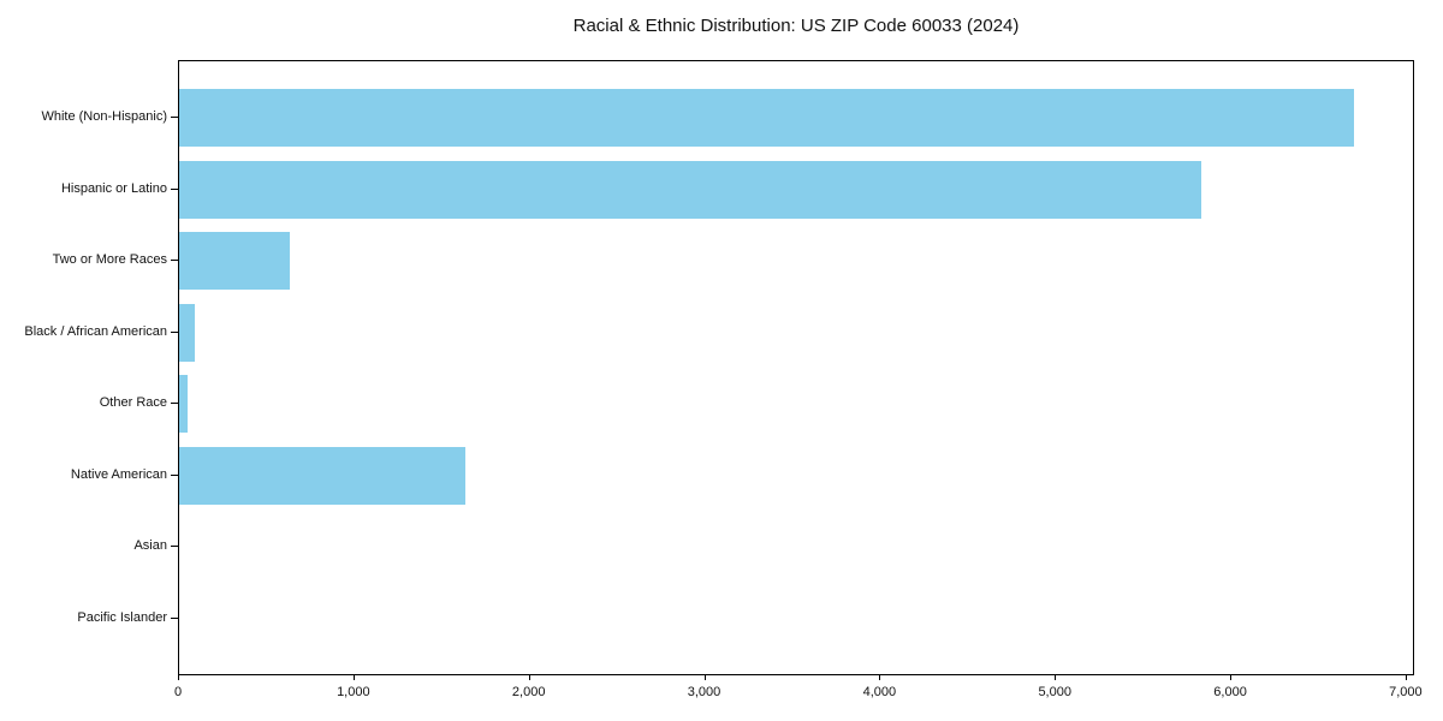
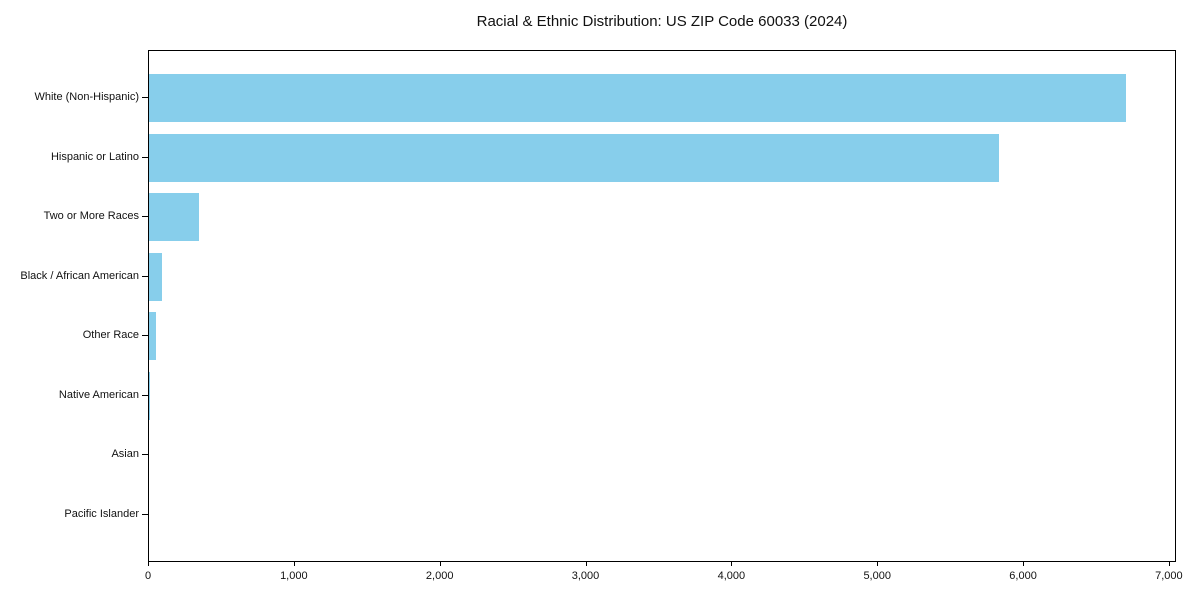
Two or More Races: 630 -> 340
Native American: 1630 -> 10
